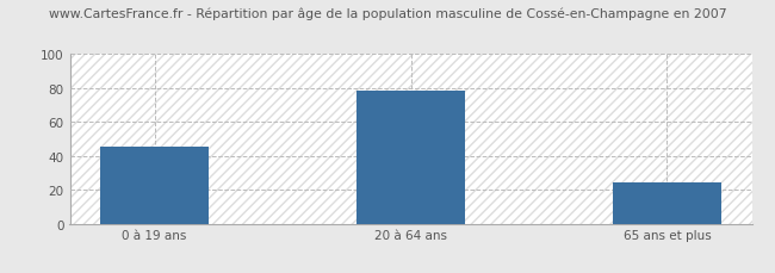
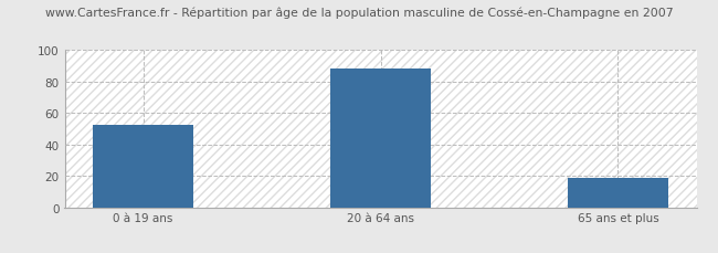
0 à 19 ans: 45 -> 52
20 à 64 ans: 78 -> 88
65 ans et plus: 24 -> 19
